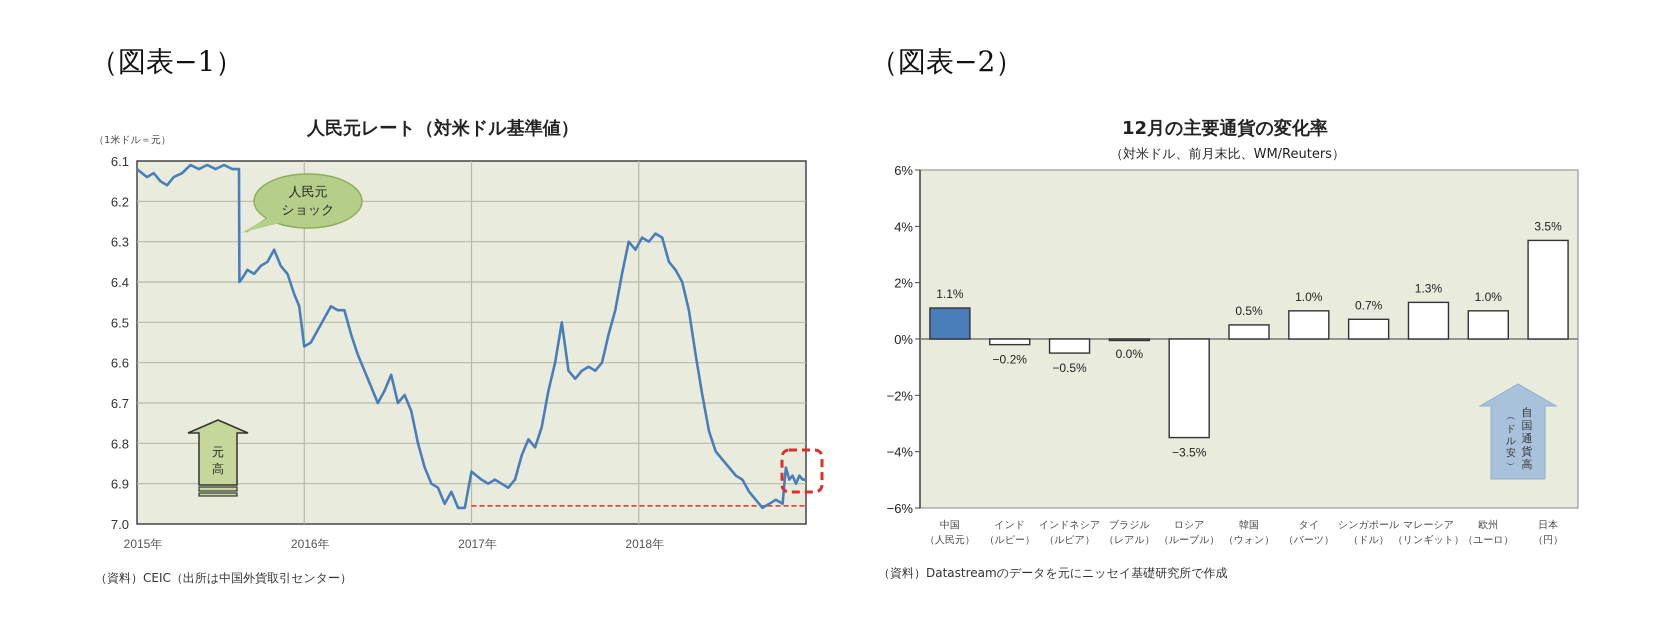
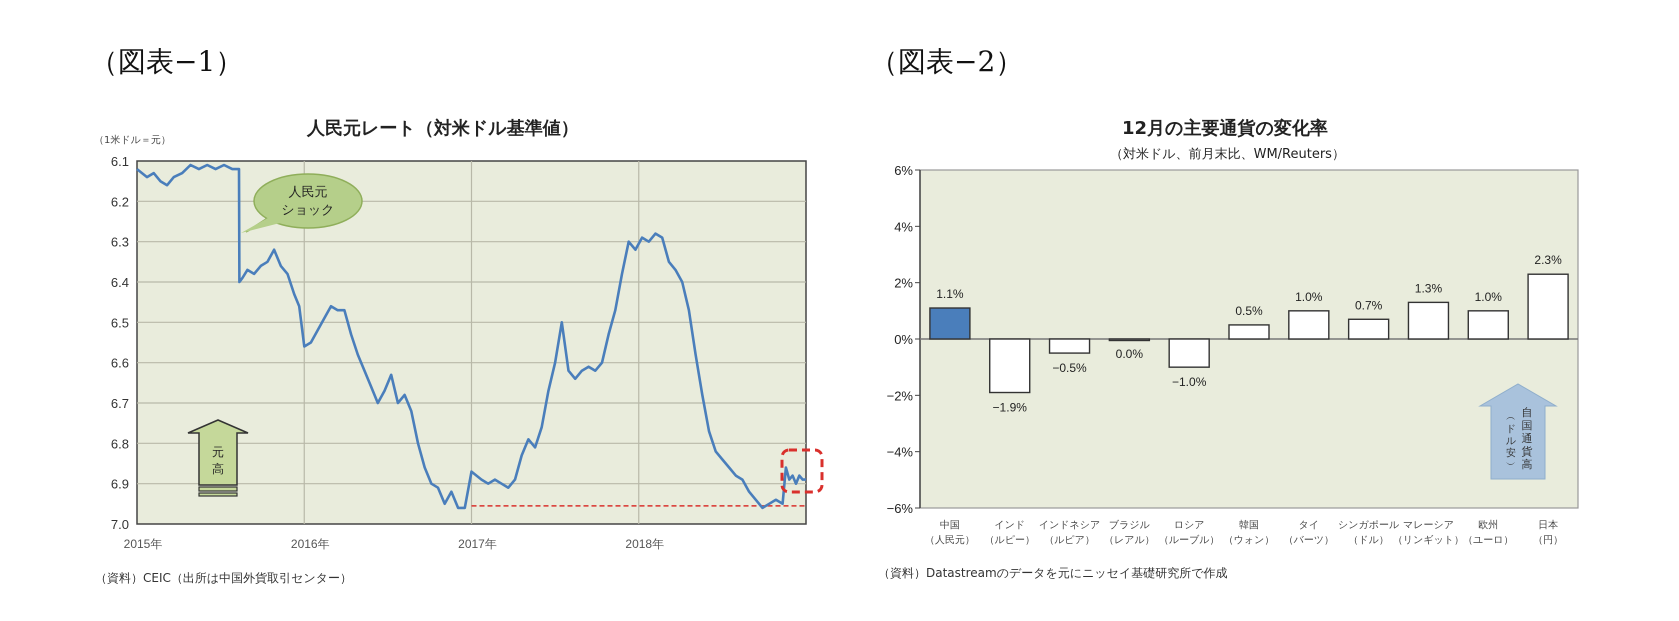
12月の主要通貨の変化率/インド（ルピー）: −0.2% -> −1.9%
12月の主要通貨の変化率/ロシア（ルーブル）: −3.5% -> −1.0%
12月の主要通貨の変化率/日本（円）: 3.5% -> 2.3%
